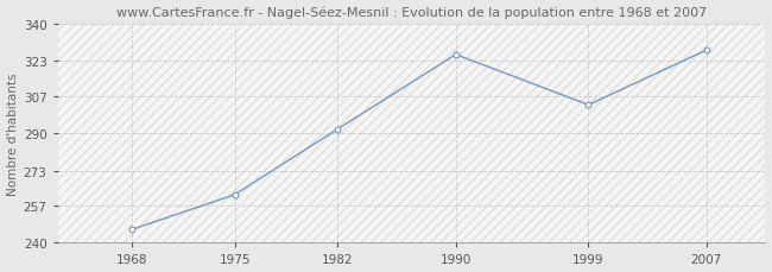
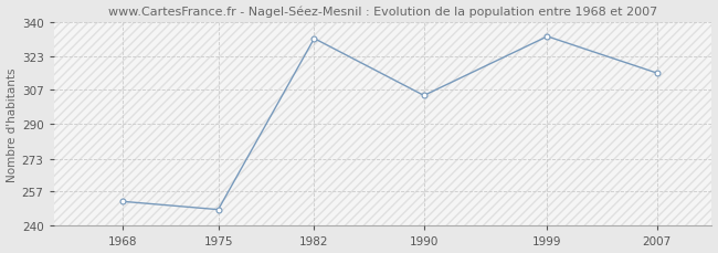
1968: 246 -> 252
1975: 262 -> 248
1982: 292 -> 332
1990: 326 -> 304
1999: 303 -> 333
2007: 328 -> 315
